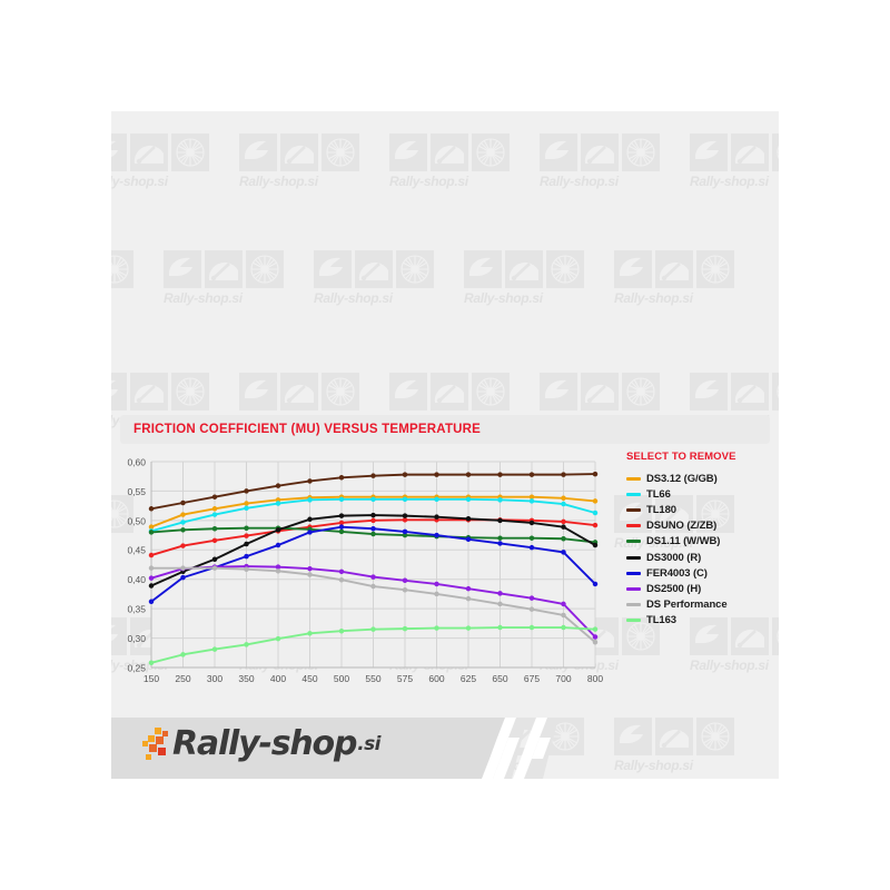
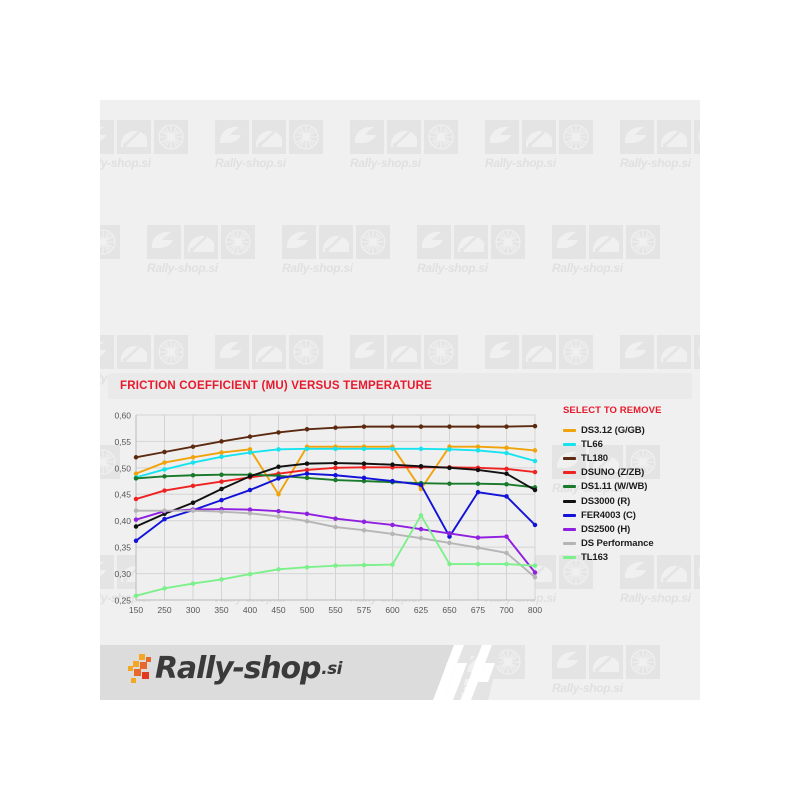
DS3.12 (G/GB)/450: 0,54 -> 0,45
DS3.12 (G/GB)/625: 0,54 -> 0,46
TL163/625: 0,32 -> 0,41
FER4003 (C)/650: 0,46 -> 0,37
DS2500 (H)/700: 0,36 -> 0,37
